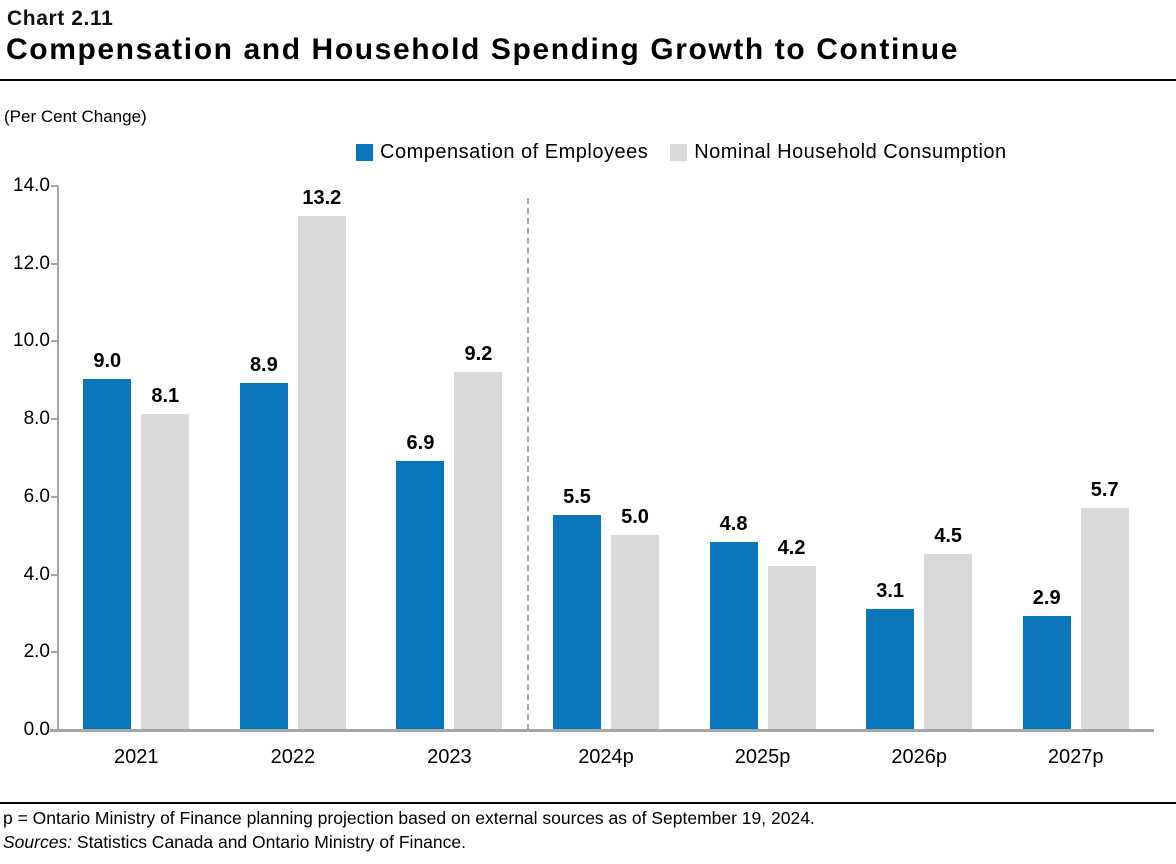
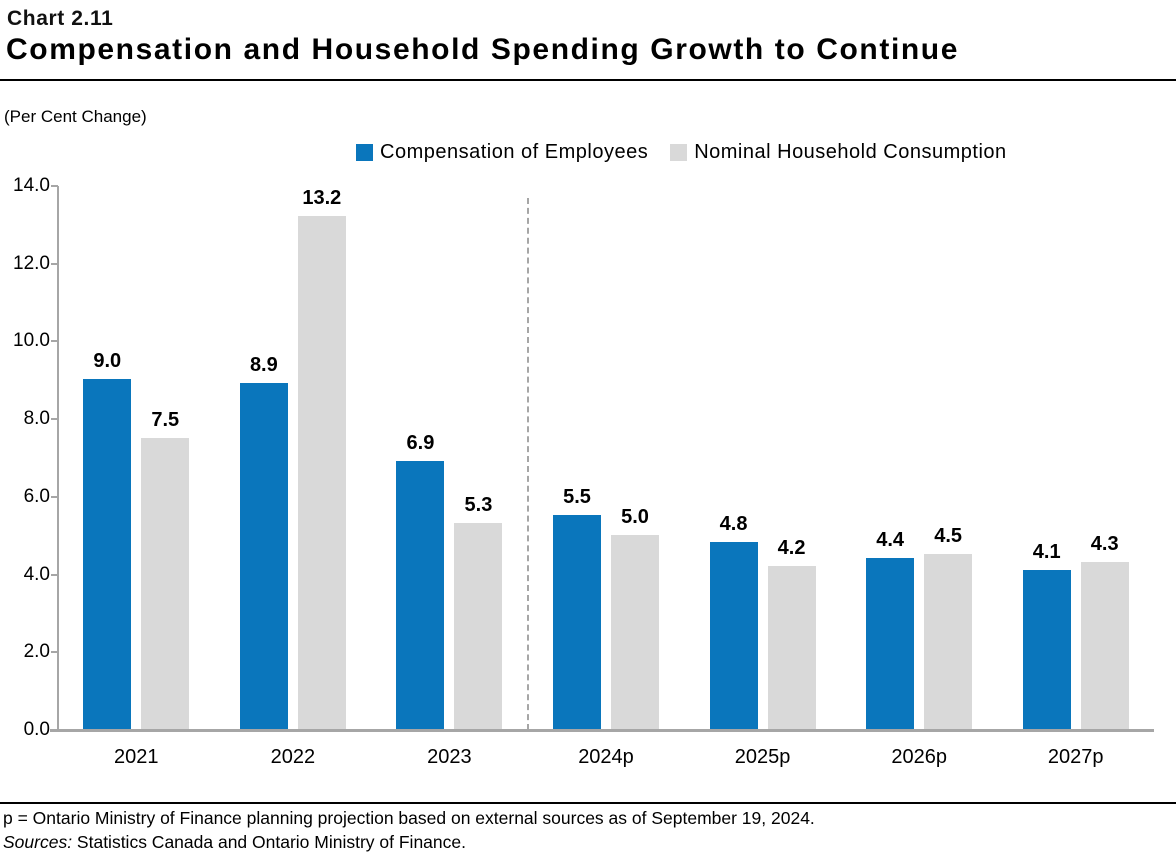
Nominal Household Consumption/2021: 8.1 -> 7.5
Nominal Household Consumption/2023: 9.2 -> 5.3
Compensation of Employees/2026p: 3.1 -> 4.4
Compensation of Employees/2027p: 2.9 -> 4.1
Nominal Household Consumption/2027p: 5.7 -> 4.3
